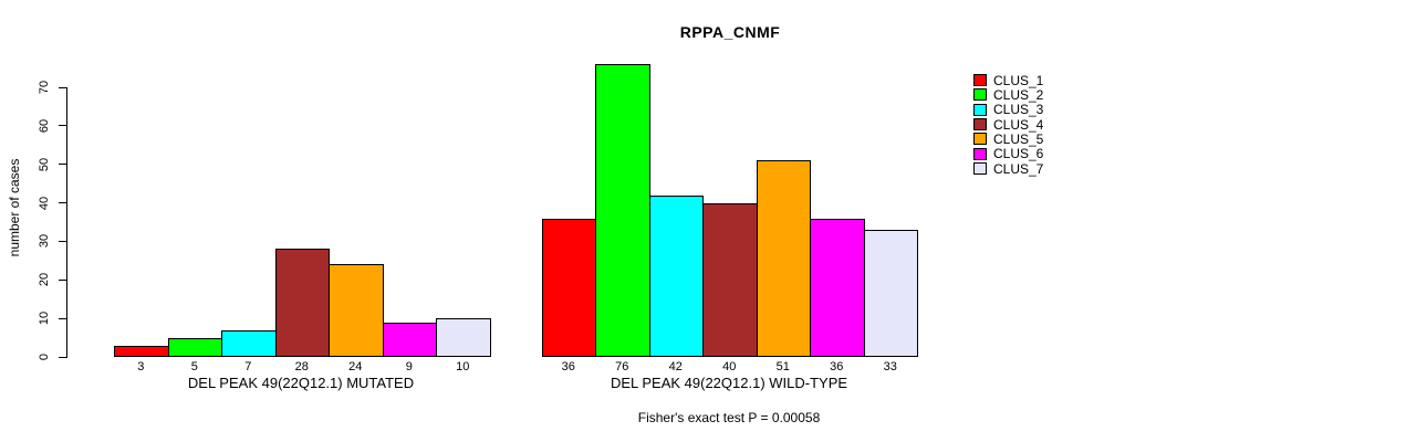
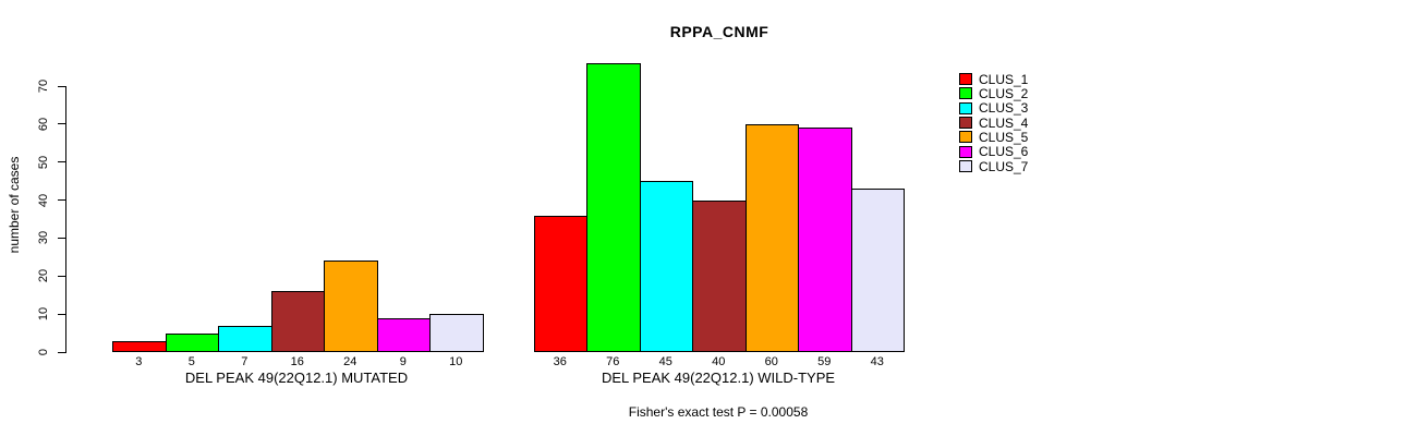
CLUS_4/DEL PEAK 49(22Q12.1) MUTATED: 28 -> 16
CLUS_3/DEL PEAK 49(22Q12.1) WILD-TYPE: 42 -> 45
CLUS_5/DEL PEAK 49(22Q12.1) WILD-TYPE: 51 -> 60
CLUS_6/DEL PEAK 49(22Q12.1) WILD-TYPE: 36 -> 59
CLUS_7/DEL PEAK 49(22Q12.1) WILD-TYPE: 33 -> 43
